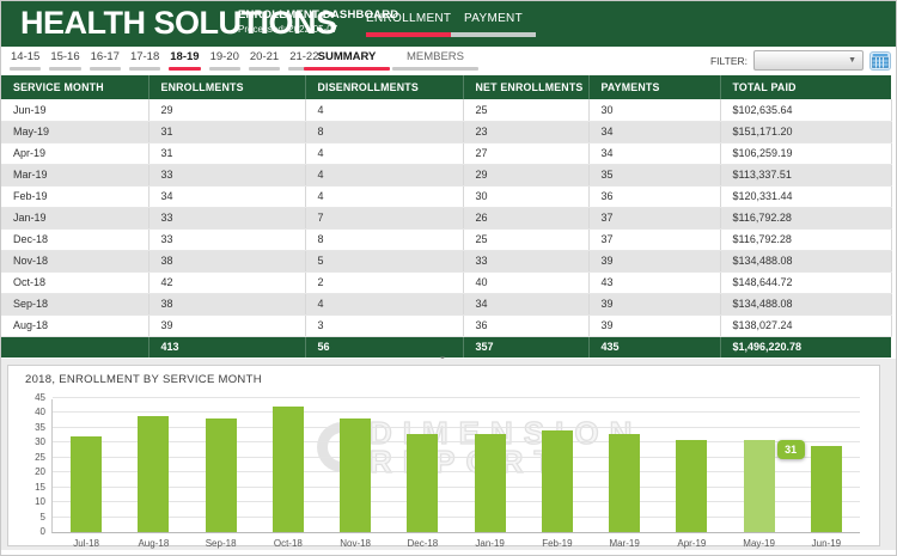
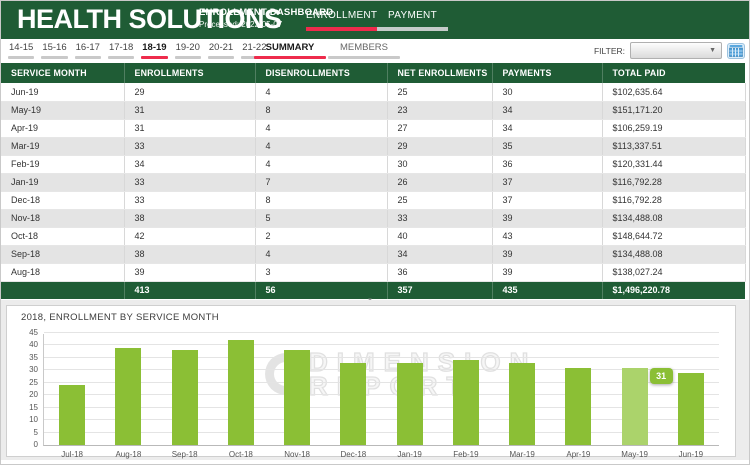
Jul-18: 32 -> 24
